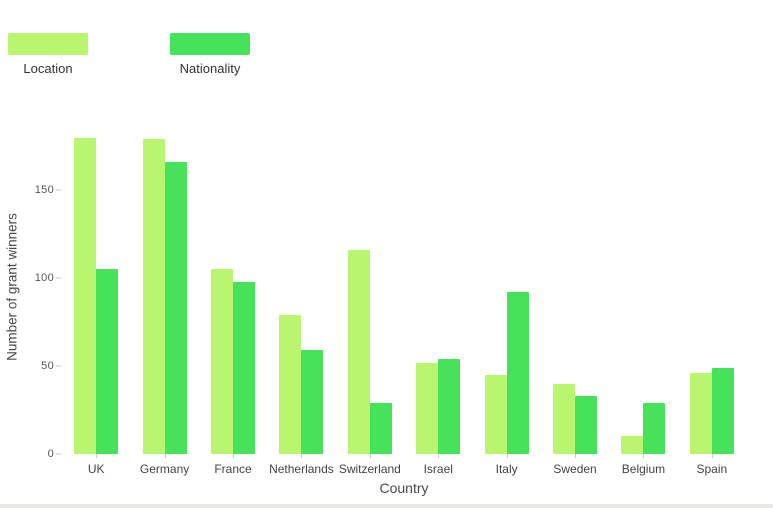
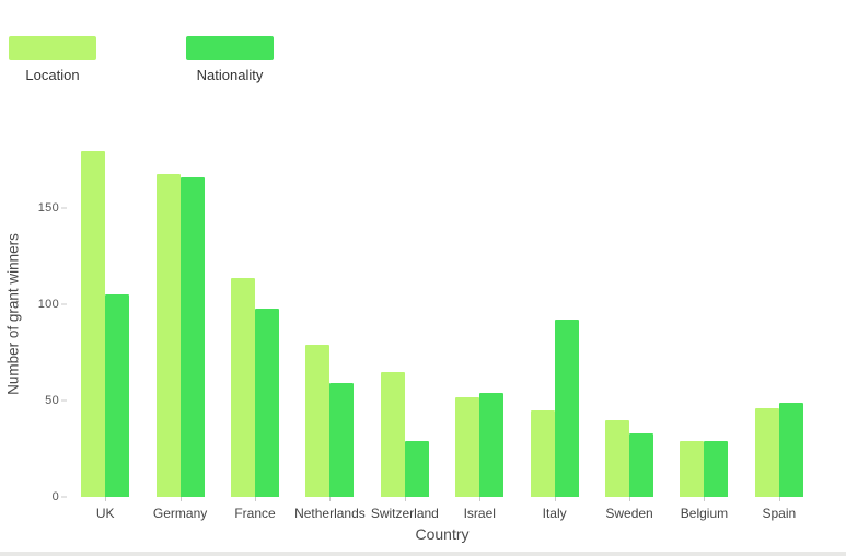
Location/Germany: 179 -> 168
Location/France: 105 -> 114
Location/Switzerland: 116 -> 65
Location/Belgium: 10 -> 29
